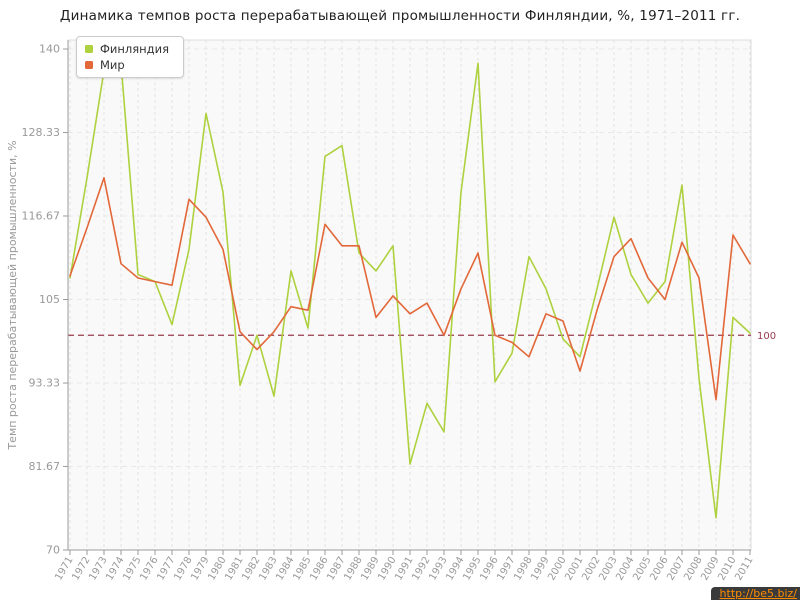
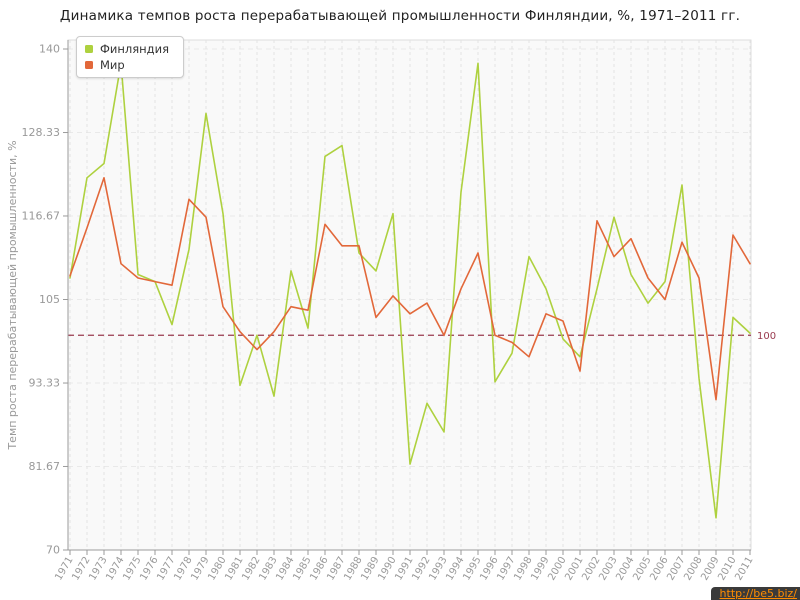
Финляндия/1973: 137 -> 124
Финляндия/1980: 120 -> 117
Мир/1980: 112 -> 104
Финляндия/1990: 112 -> 117
Мир/2002: 104 -> 116
